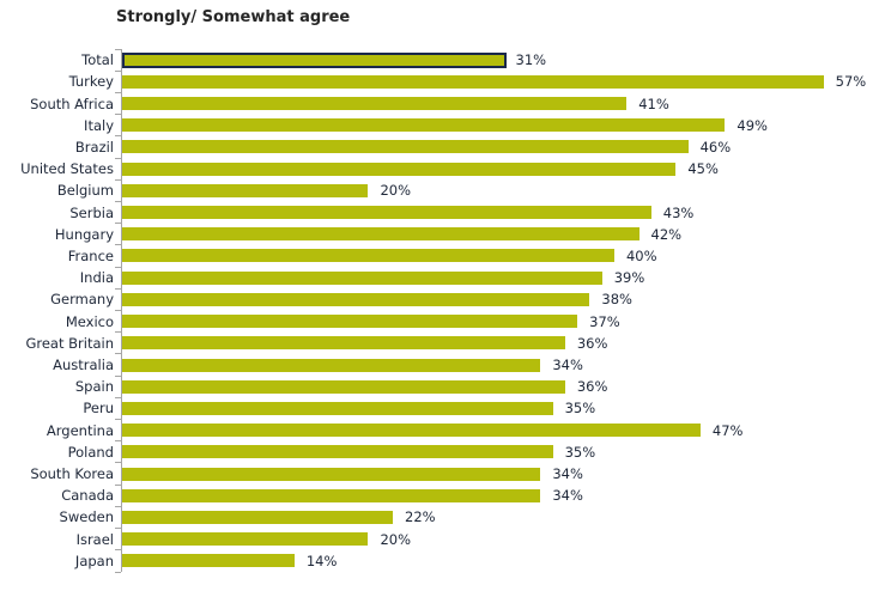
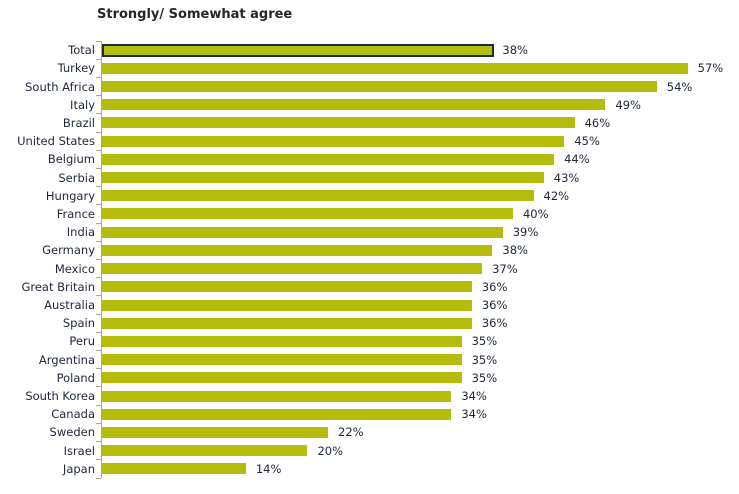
Total: 31% -> 38%
South Africa: 41% -> 54%
Belgium: 20% -> 44%
Australia: 34% -> 36%
Argentina: 47% -> 35%
